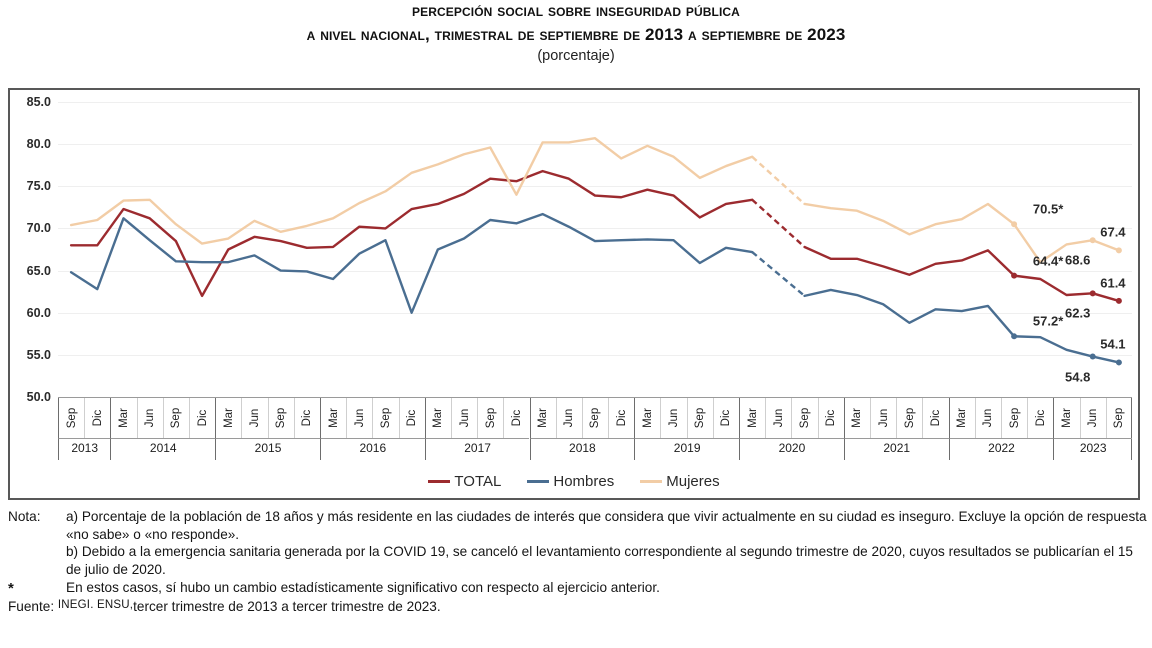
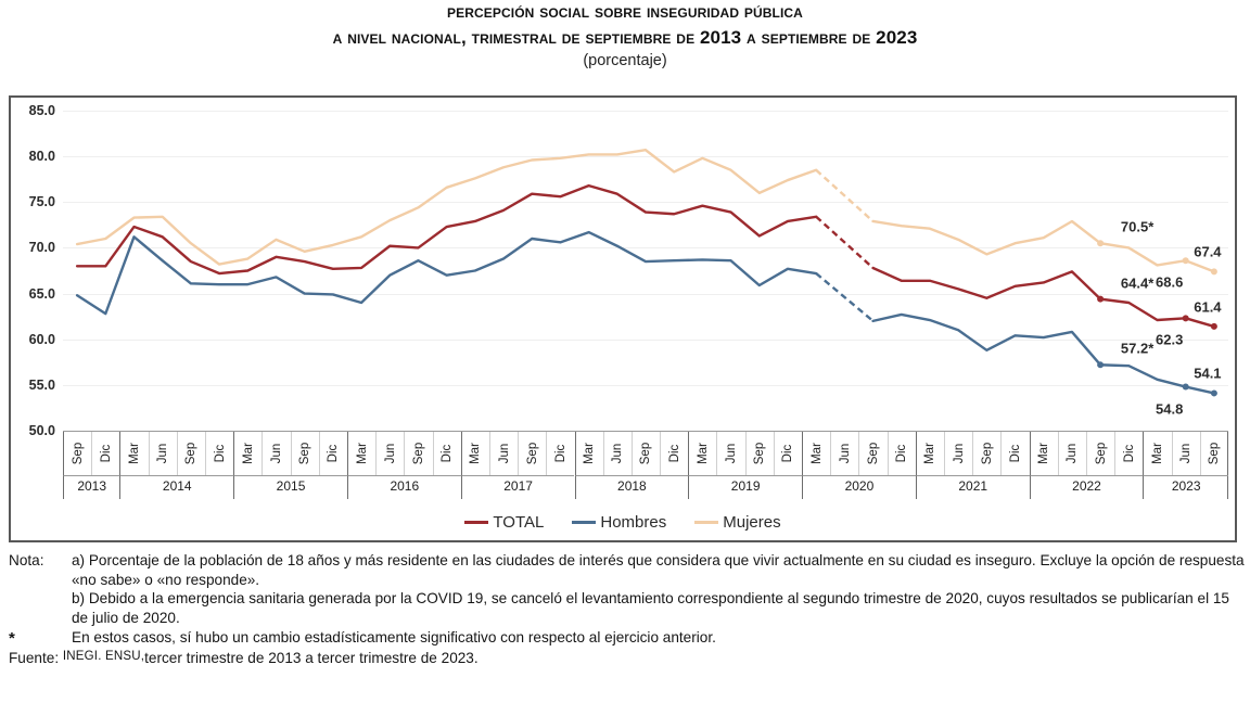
TOTAL/Dic 2014: 62 -> 67
Hombres/Dic 2016: 60 -> 67
Mujeres/Dic 2017: 74 -> 80
Mujeres/Dic 2022: 66 -> 70
